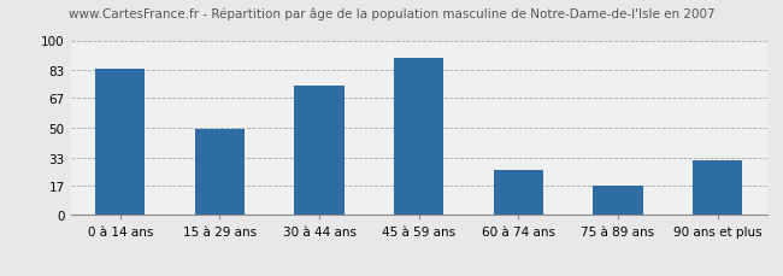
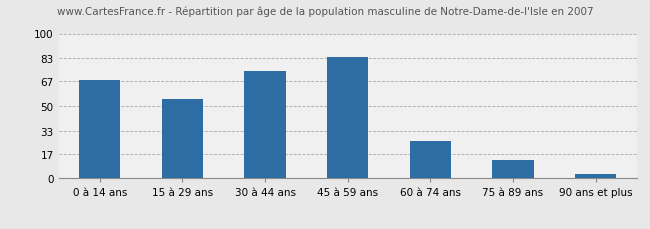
0 à 14 ans: 84 -> 68
15 à 29 ans: 49 -> 55
45 à 59 ans: 90 -> 84
75 à 89 ans: 17 -> 13
90 ans et plus: 31 -> 3
